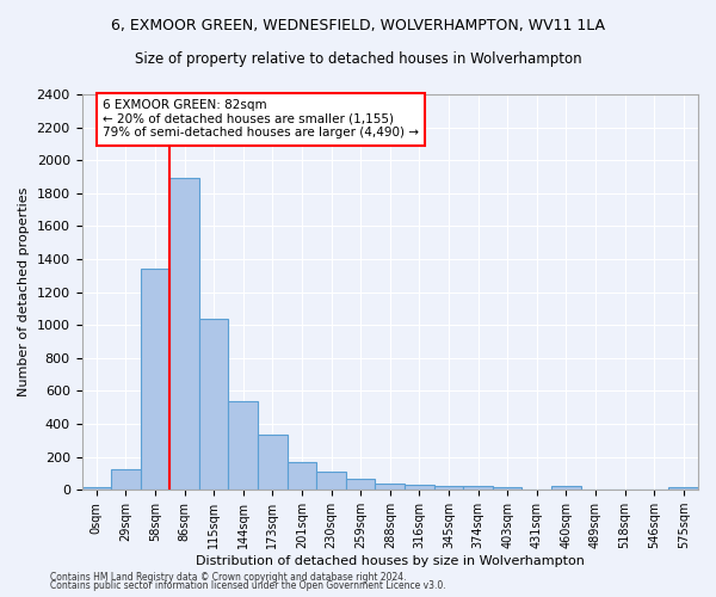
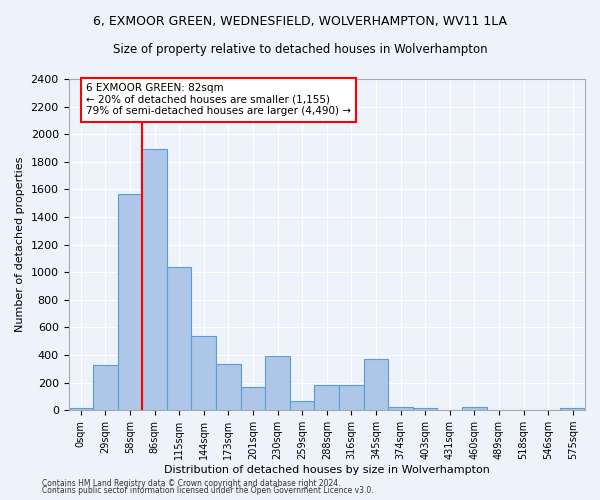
29sqm: 120 -> 330
58sqm: 1340 -> 1570
230sqm: 110 -> 390
288sqm: 40 -> 180
316sqm: 30 -> 180
345sqm: 20 -> 370
